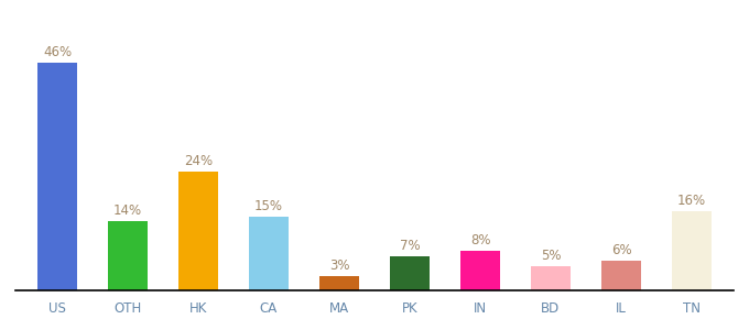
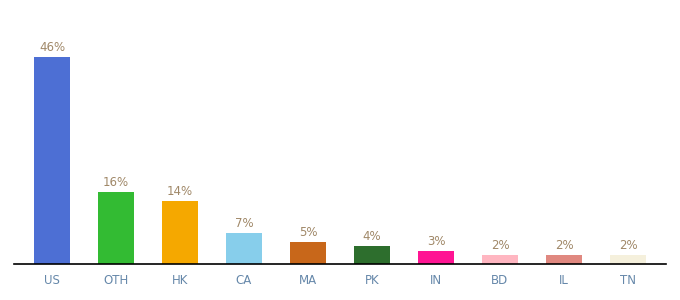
OTH: 14% -> 16%
HK: 24% -> 14%
CA: 15% -> 7%
MA: 3% -> 5%
PK: 7% -> 4%
IN: 8% -> 3%
BD: 5% -> 2%
IL: 6% -> 2%
TN: 16% -> 2%
